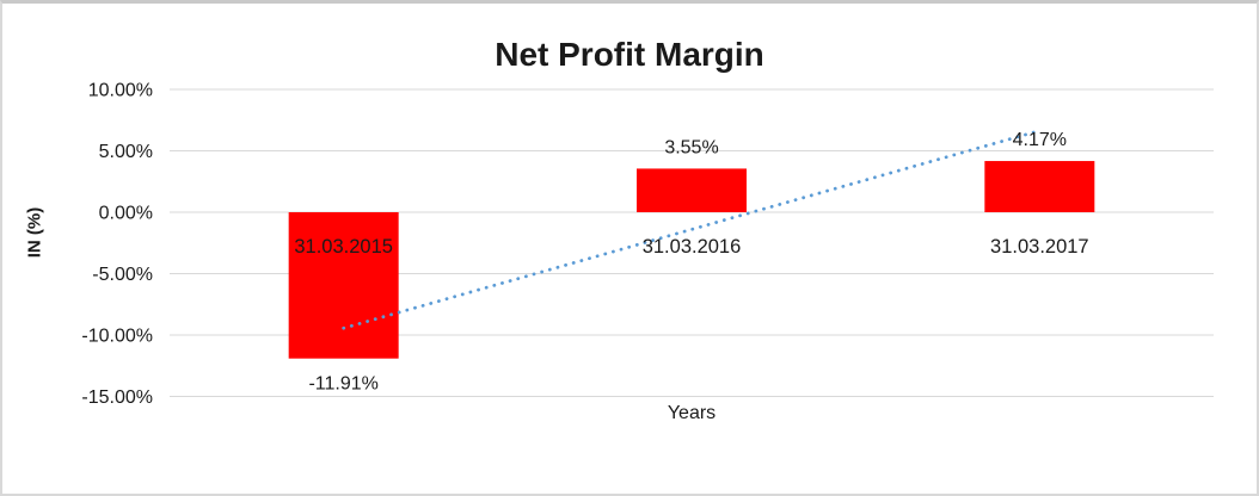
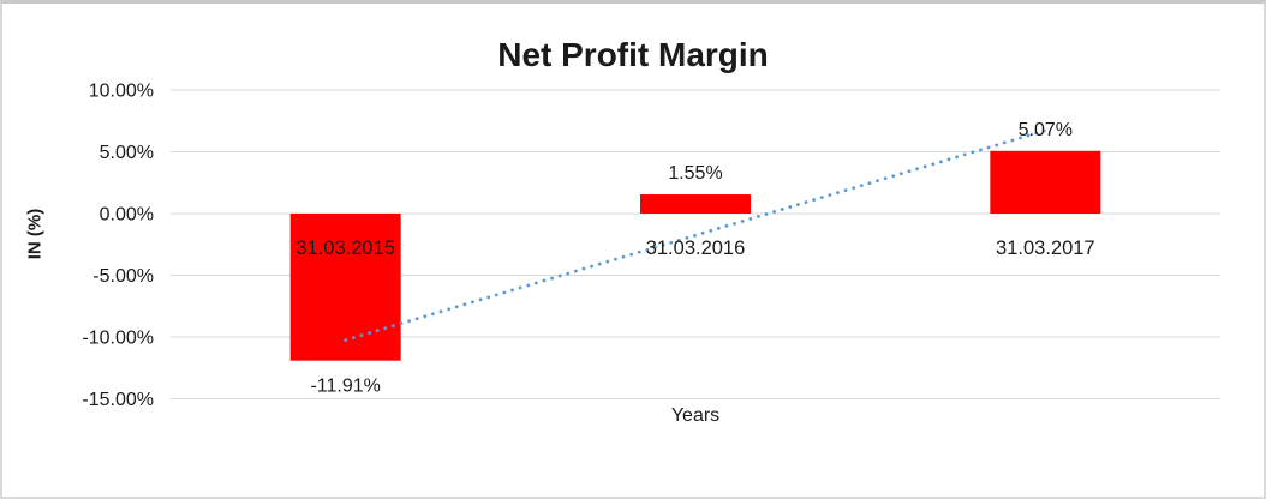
31.03.2016: 3.55% -> 1.55%
31.03.2017: 4.17% -> 5.07%
